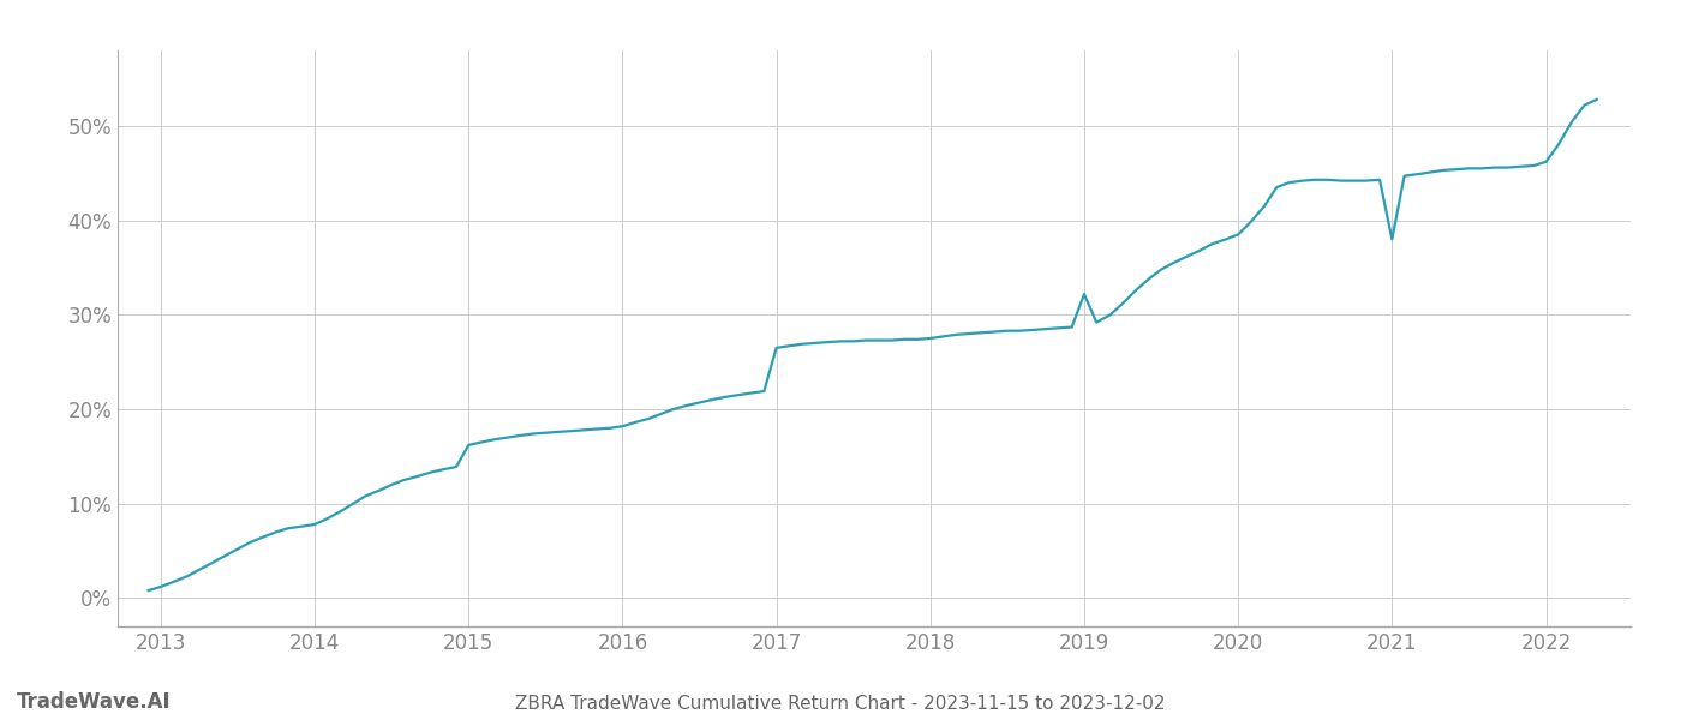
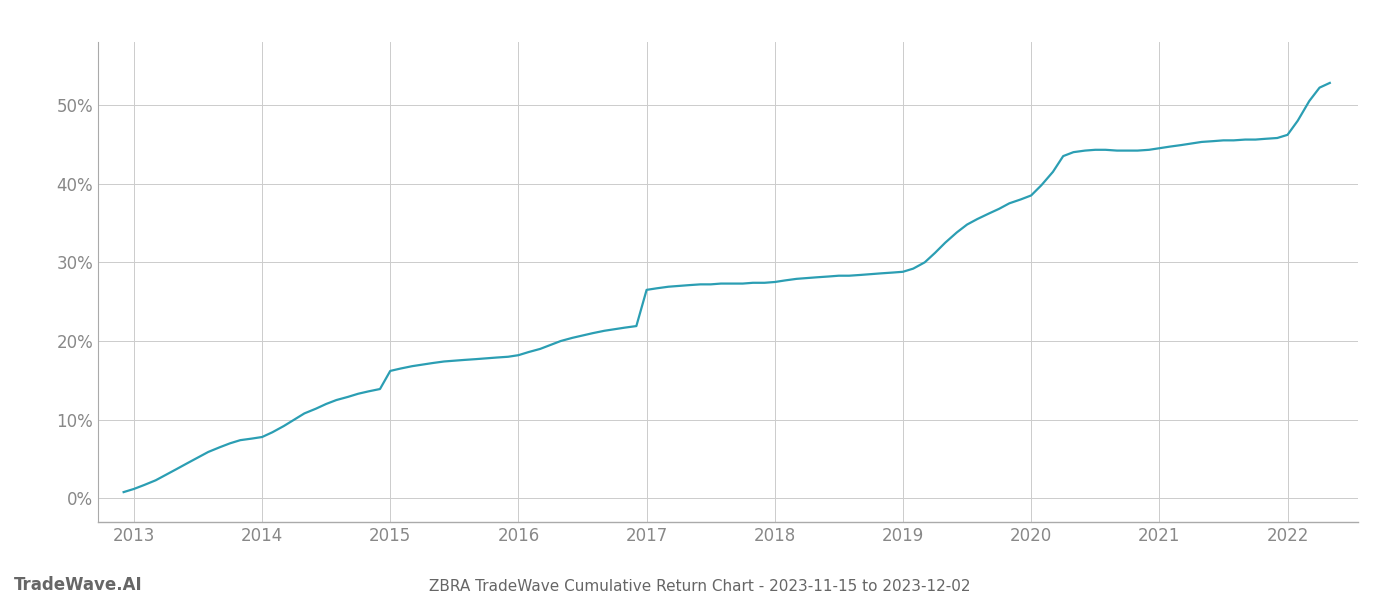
2019: 32.2% -> 28.8%
2021: 38.0% -> 44.5%
